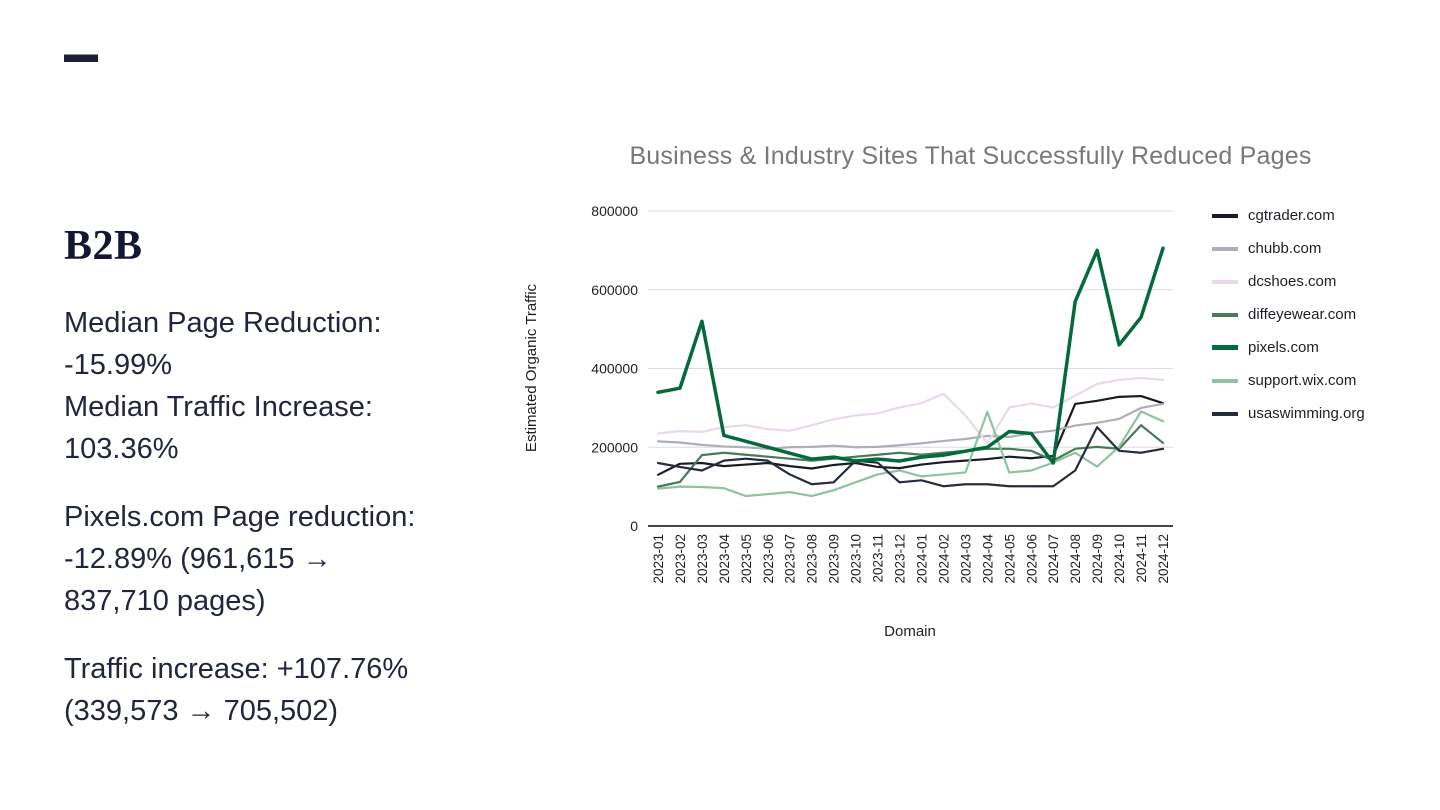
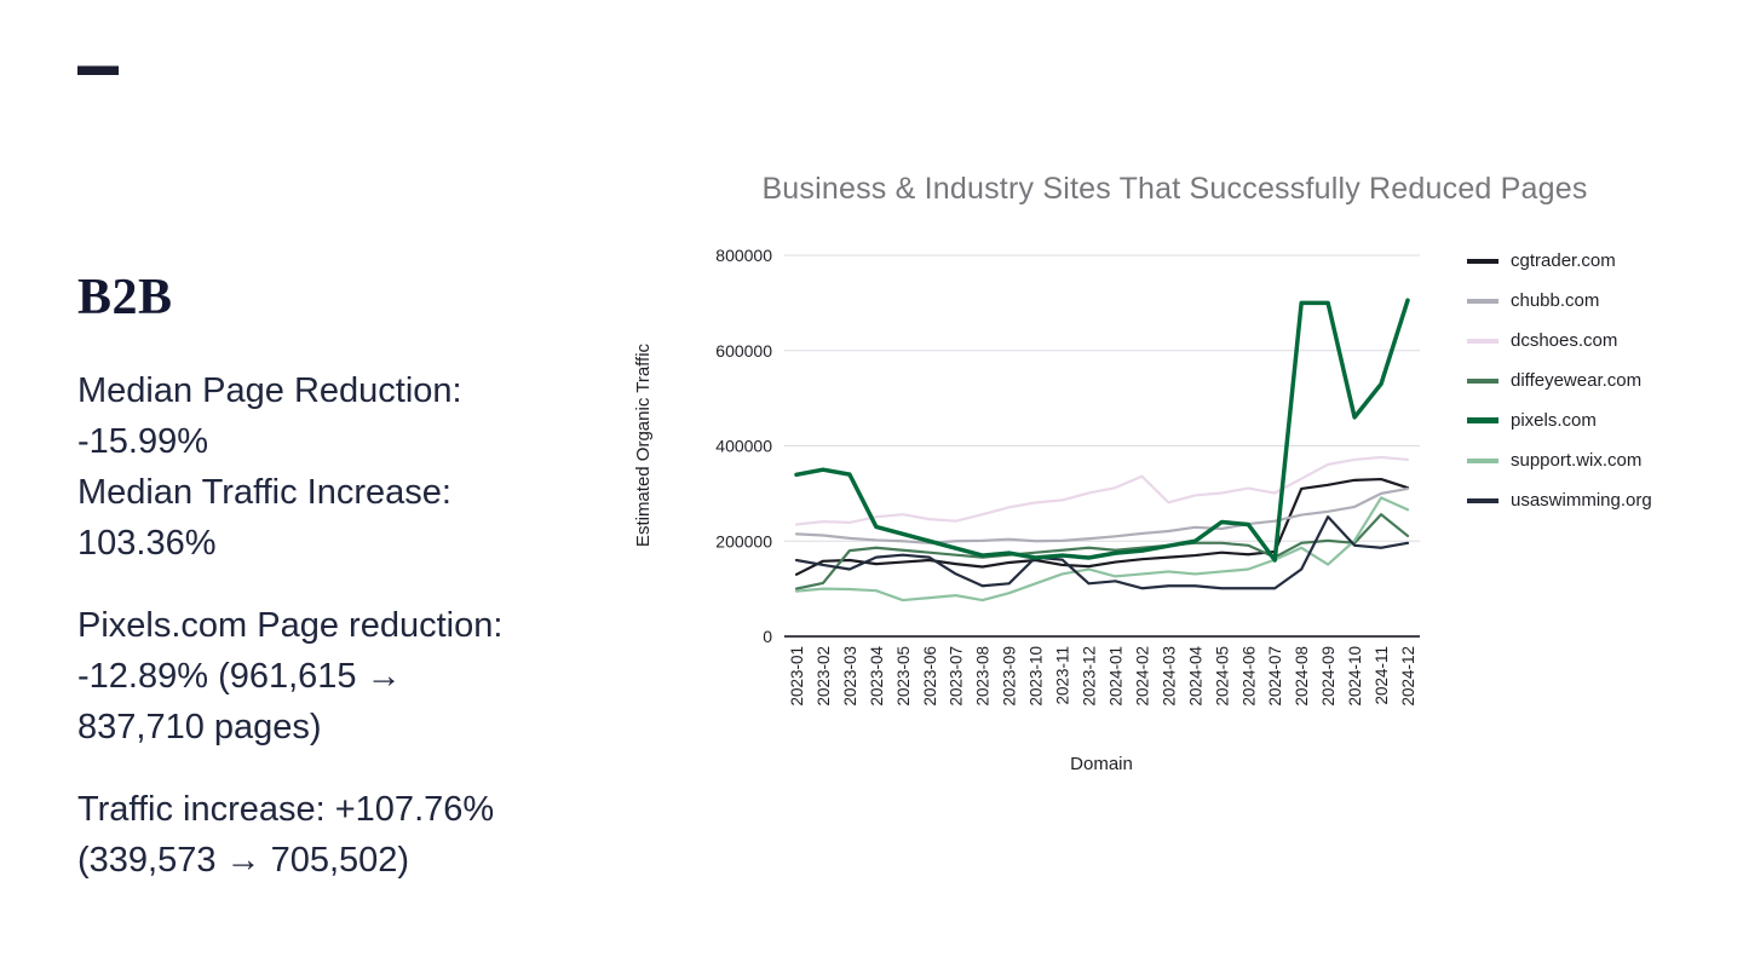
pixels.com/2023-03: 520000 -> 340000
dcshoes.com/2024-04: 210000 -> 300000
support.wix.com/2024-04: 290000 -> 130000
pixels.com/2024-08: 570000 -> 700000
